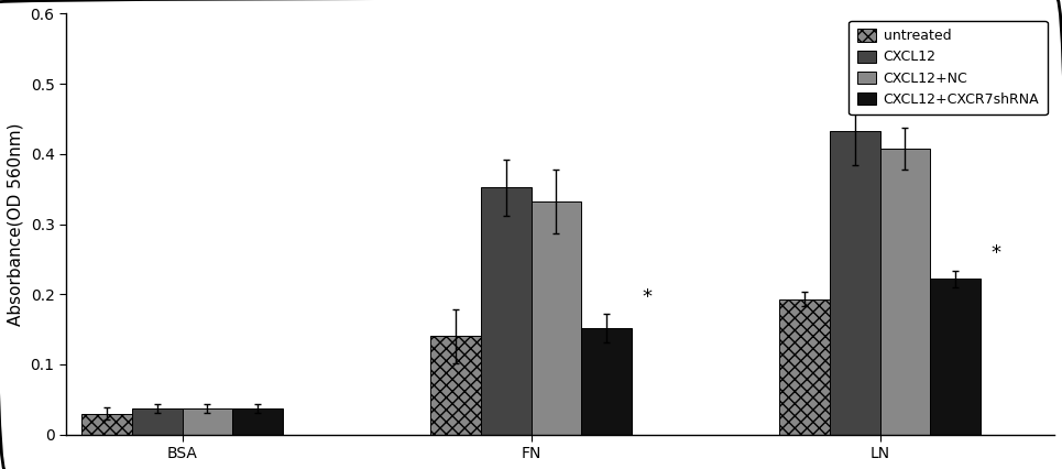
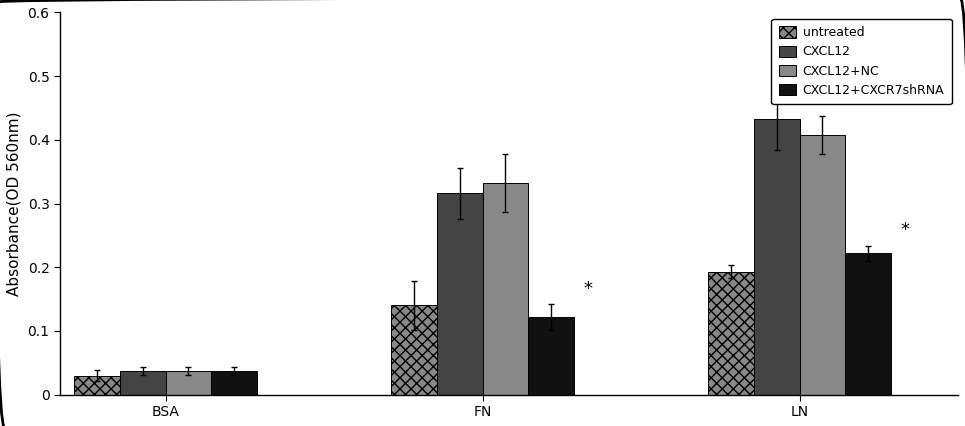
CXCL12/FN: 0.352 -> 0.316
CXCL12+CXCR7shRNA/FN: 0.152 -> 0.122
